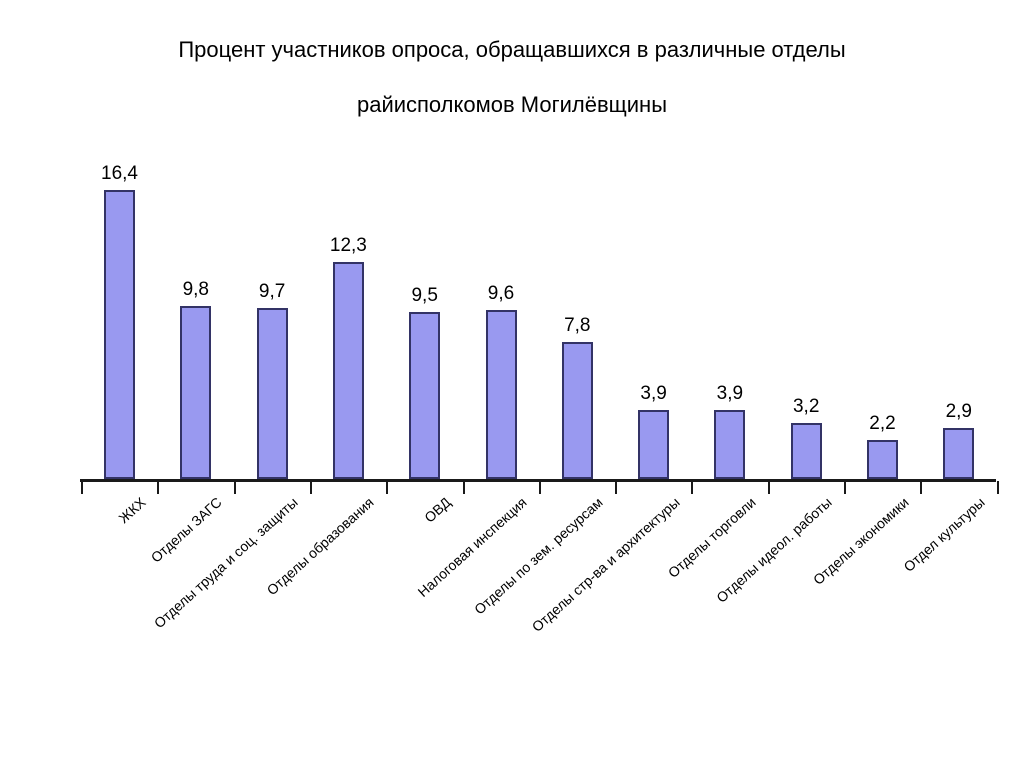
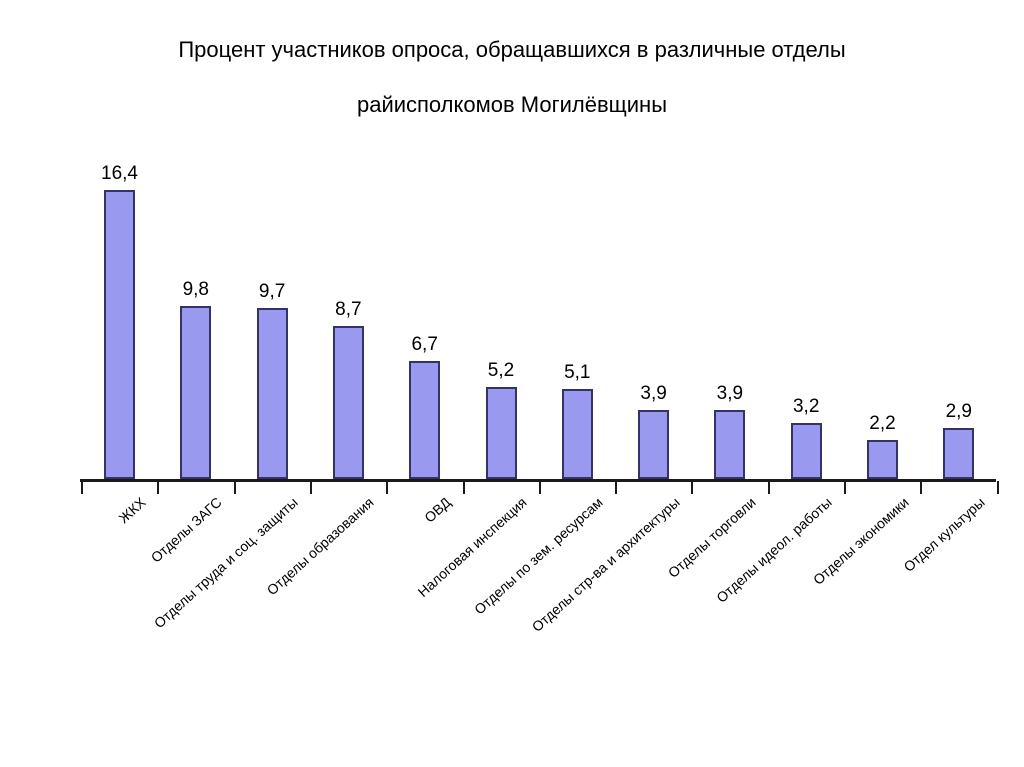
Отделы образования: 12,3 -> 8,7
ОВД: 9,5 -> 6,7
Налоговая инспекция: 9,6 -> 5,2
Отделы по зем. ресурсам: 7,8 -> 5,1
